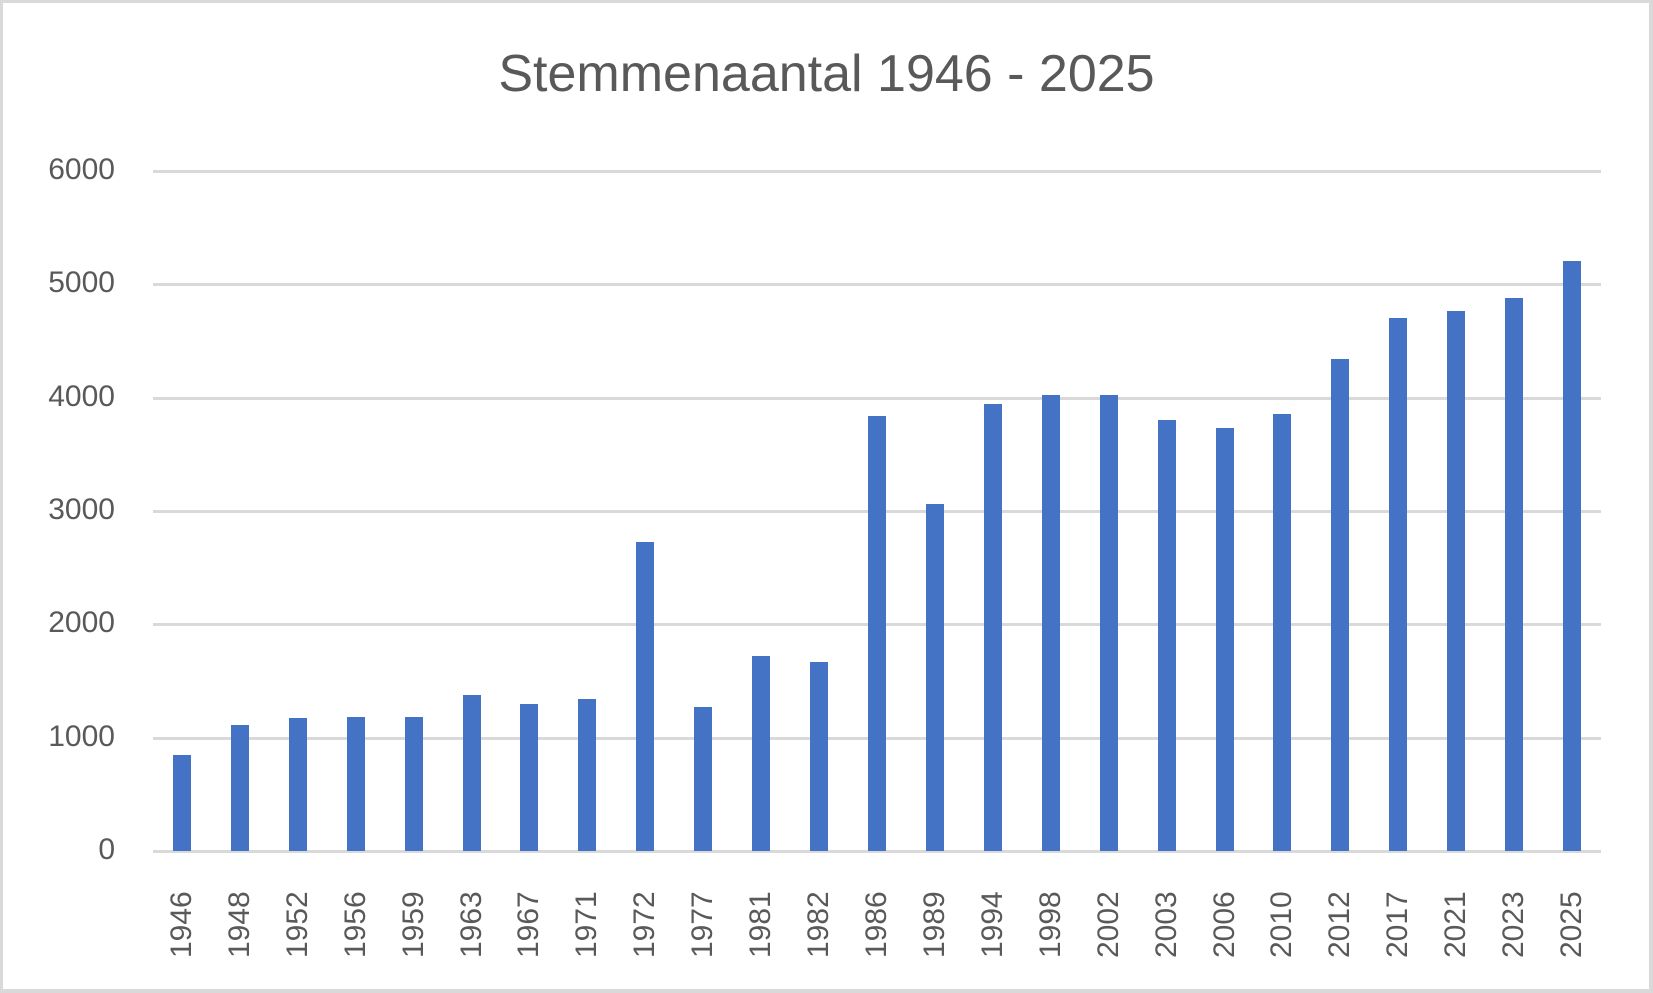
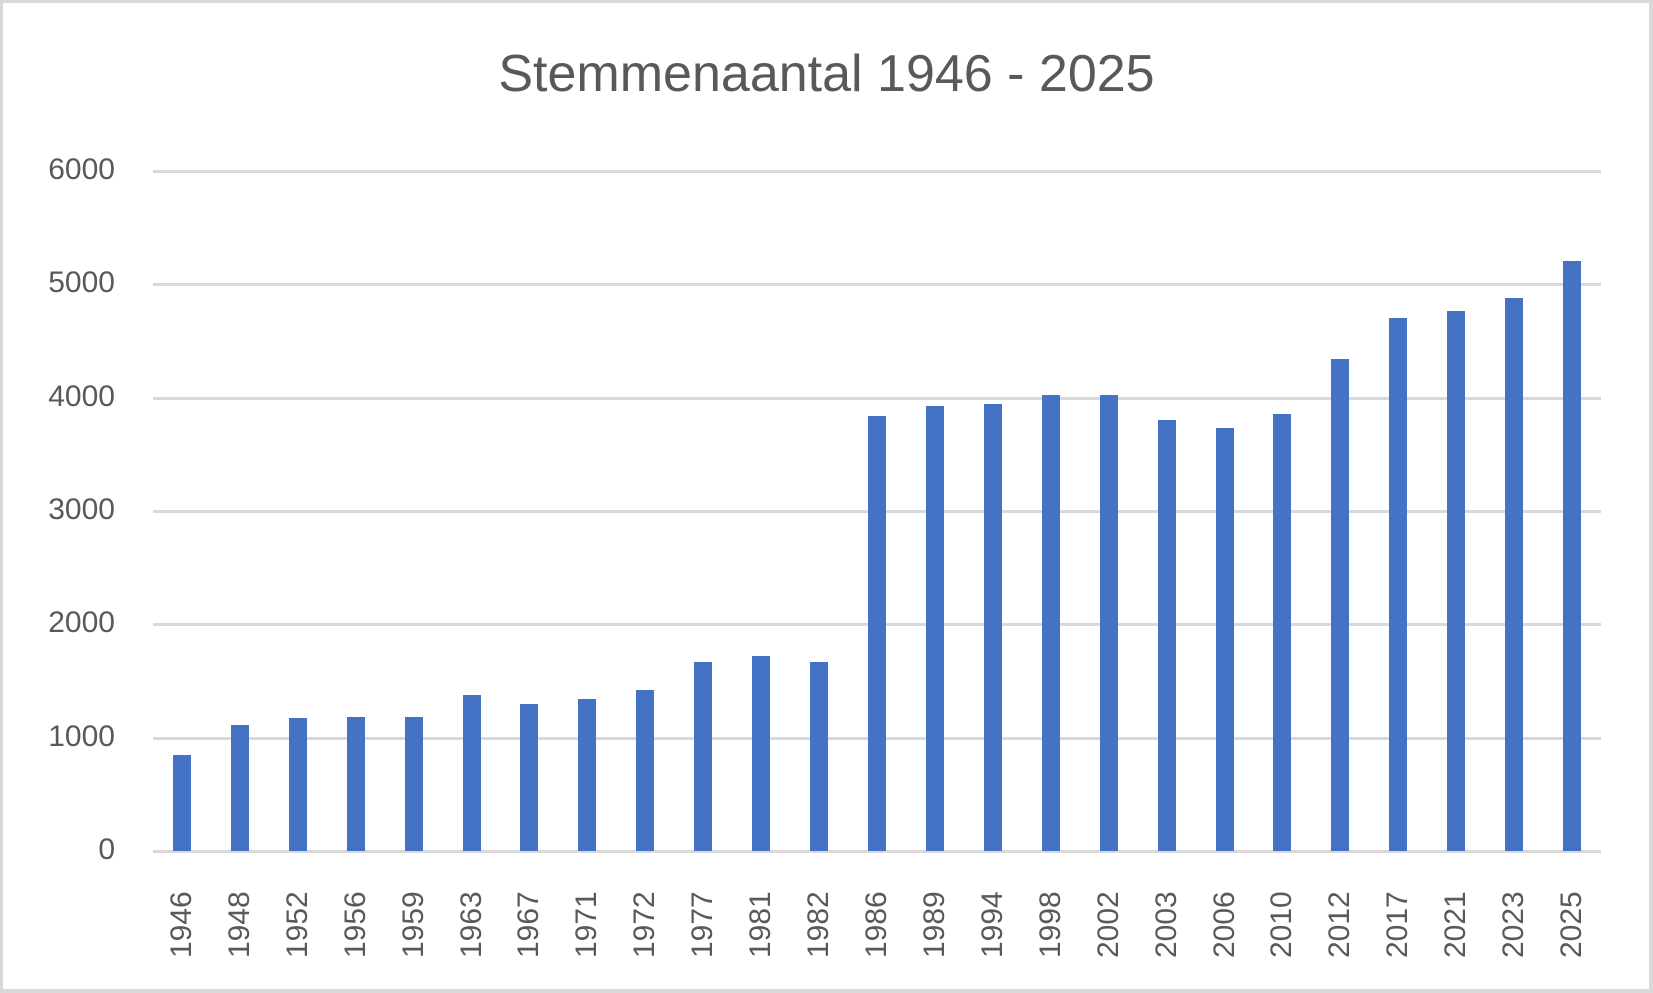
1972: 2730 -> 1420
1977: 1270 -> 1670
1989: 3060 -> 3930
